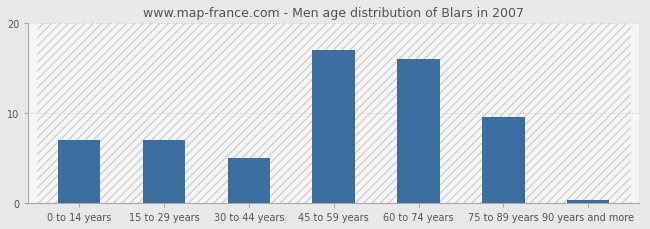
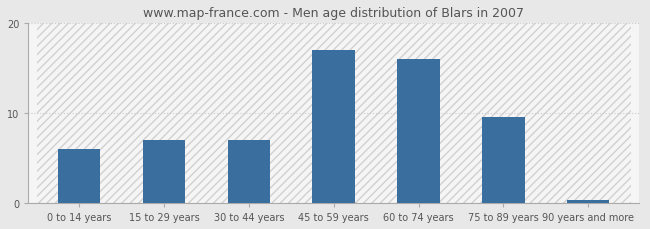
0 to 14 years: 7.0 -> 6.0
30 to 44 years: 5.0 -> 7.0
